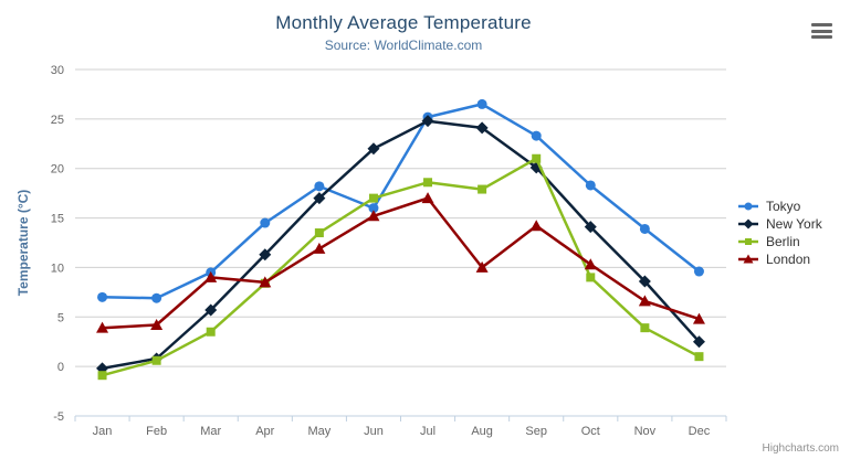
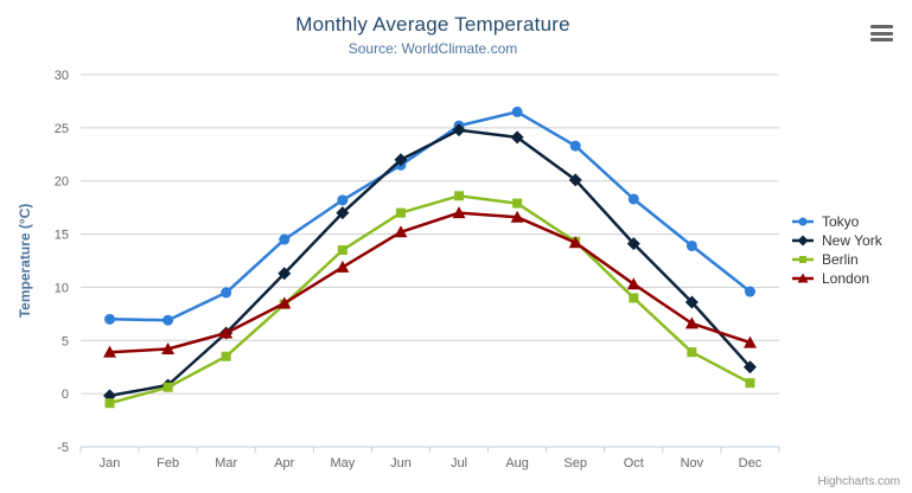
London/Mar: 9 -> 6
Tokyo/Jun: 16 -> 22
London/Aug: 10 -> 17
Berlin/Sep: 21 -> 14
